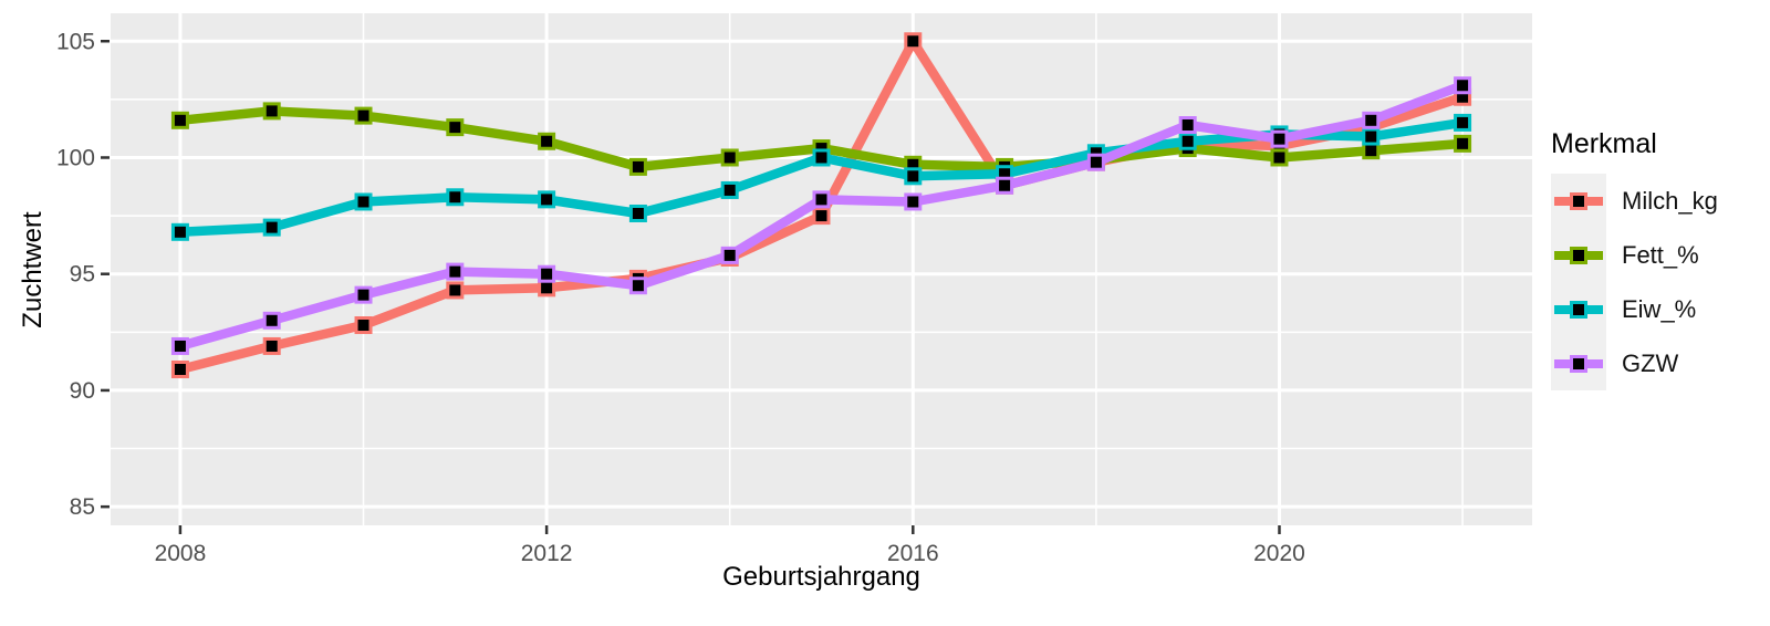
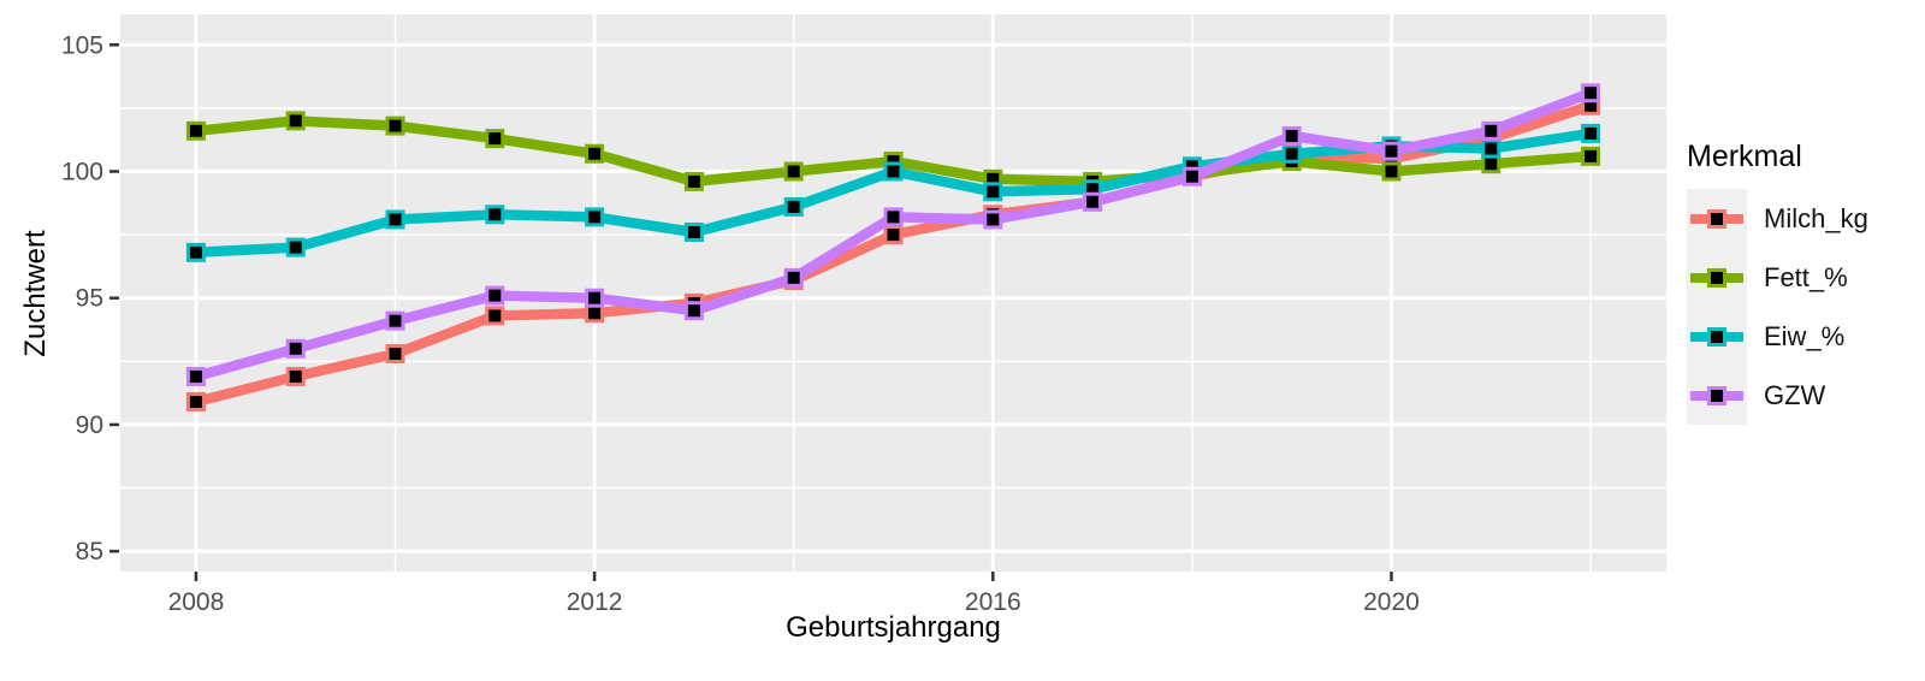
Milch_kg/2016: 105.0 -> 98.3
